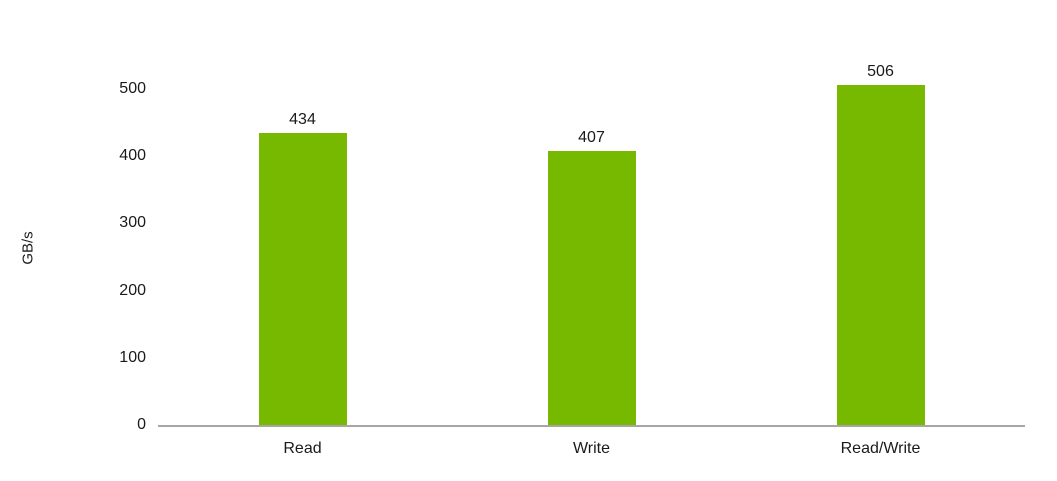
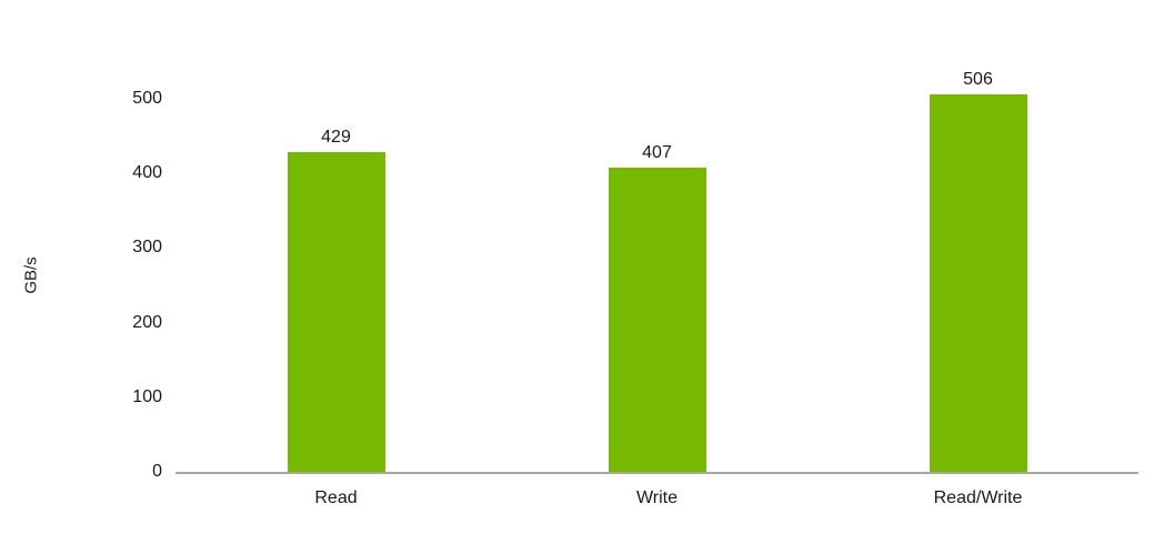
Read: 434 -> 429
